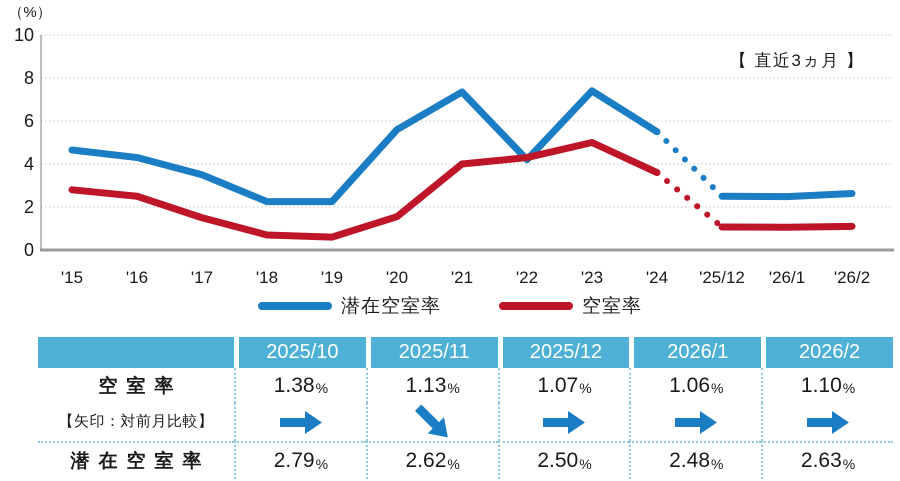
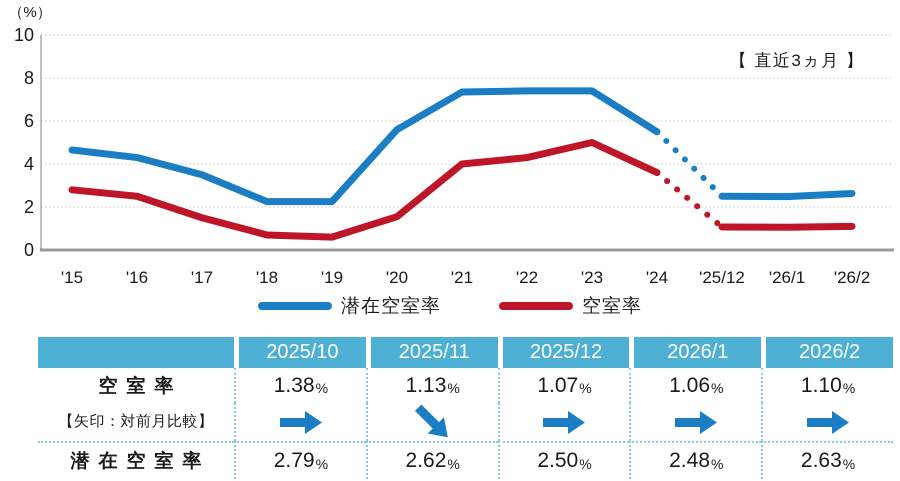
潜在空室率/'22: 4.2 -> 7.4
